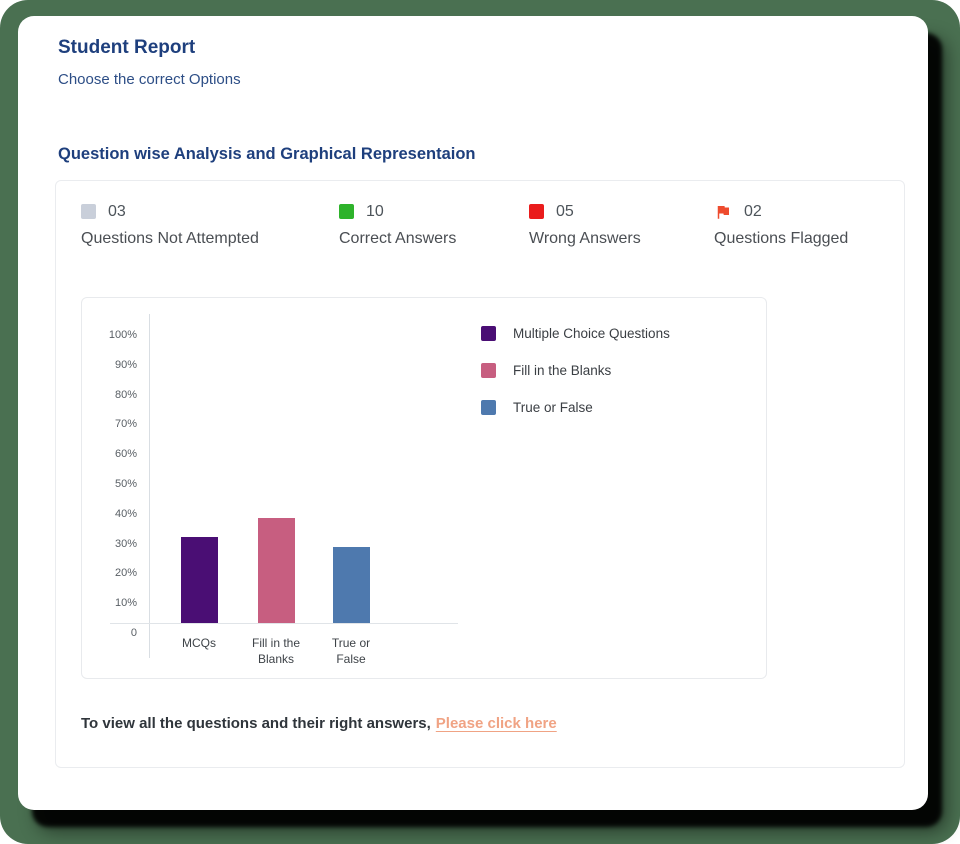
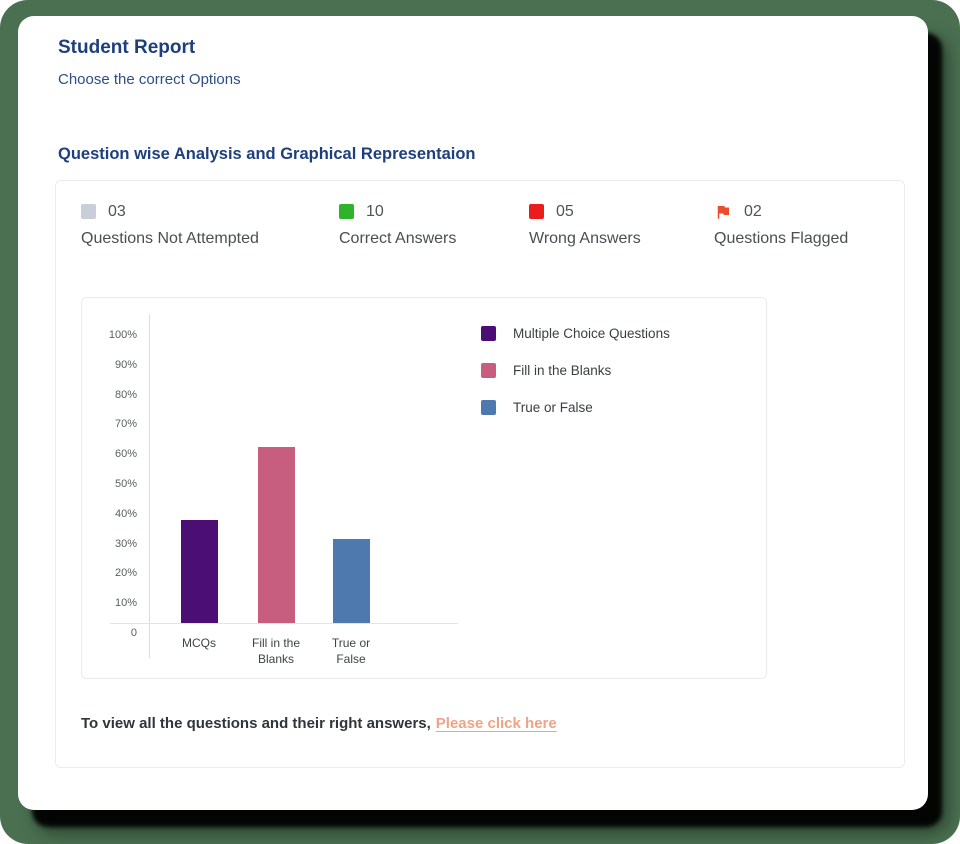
MCQs: 32% -> 38%
Fill in the Blanks: 39% -> 65%
True or False: 28% -> 31%
